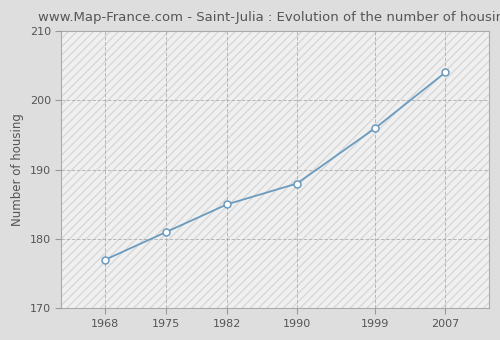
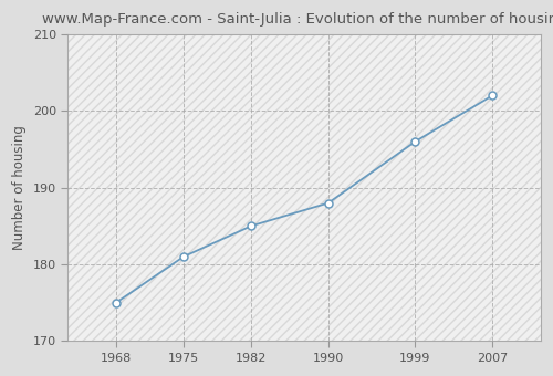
1968: 177 -> 175
2007: 204 -> 202
